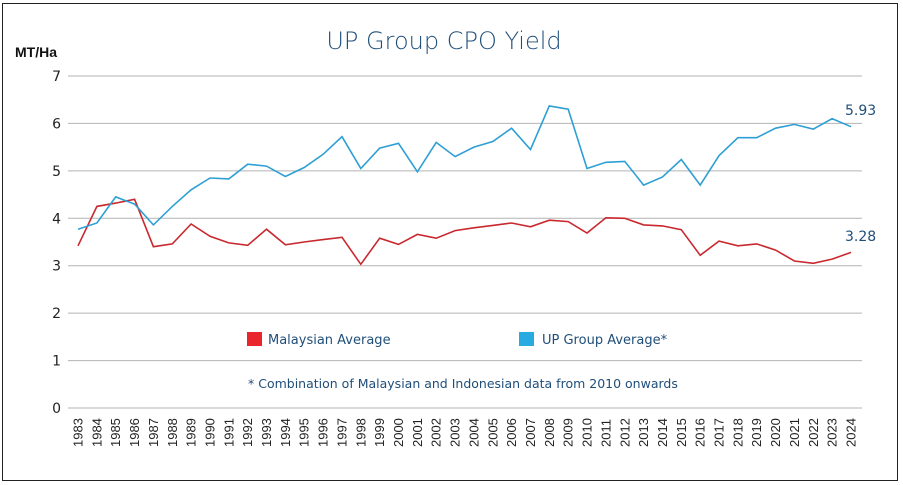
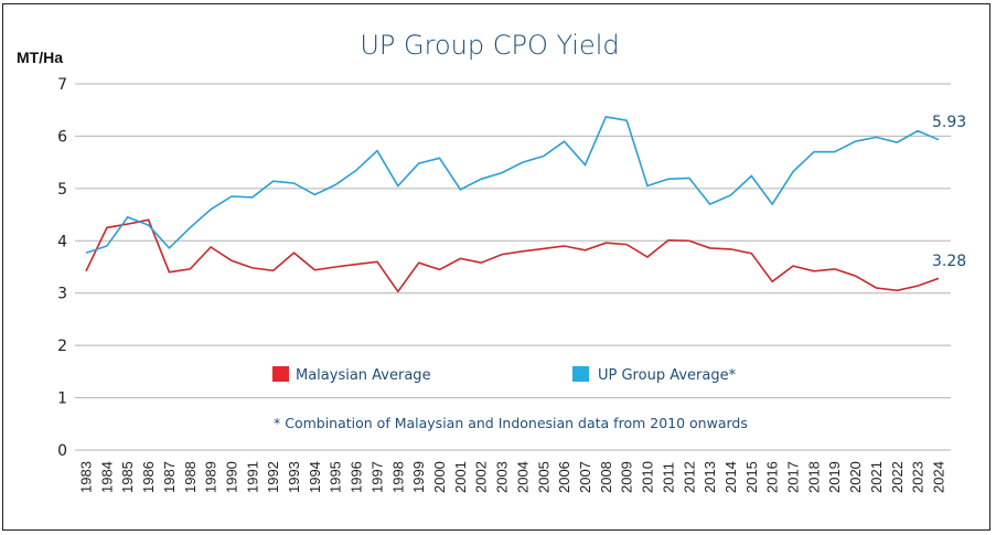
UP Group Average*/2002: 5.6 -> 5.2
